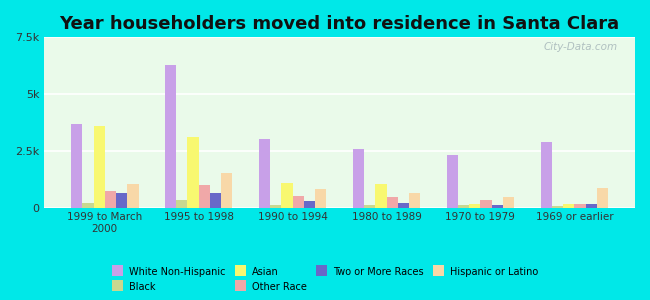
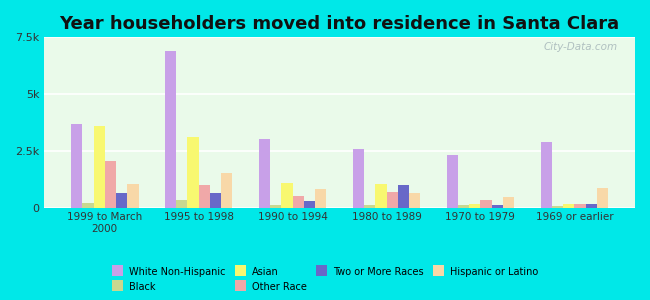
Other Race/1999 to March 2000: 0.75k -> 2.05k
White Non-Hispanic/1995 to 1998: 6.3k -> 6.9k
Other Race/1980 to 1989: 0.45k -> 0.70k
Two or More Races/1980 to 1989: 0.22k -> 1.00k
